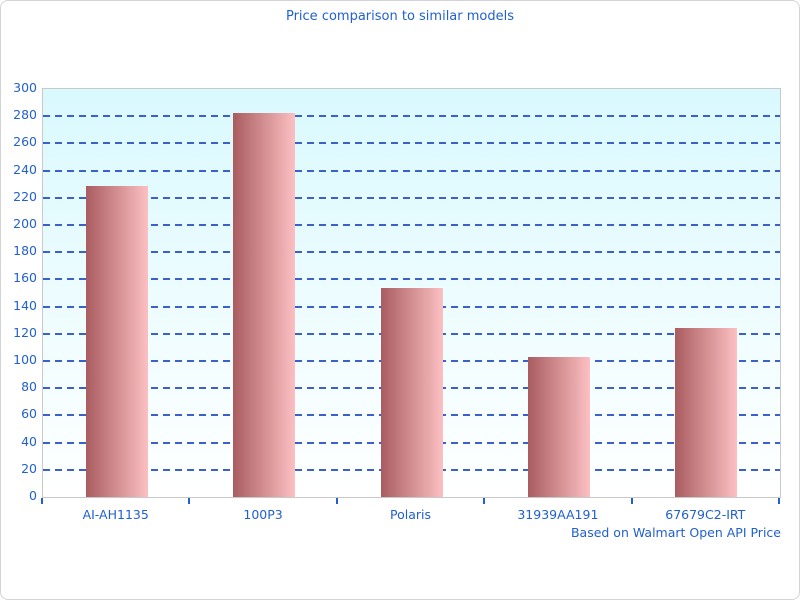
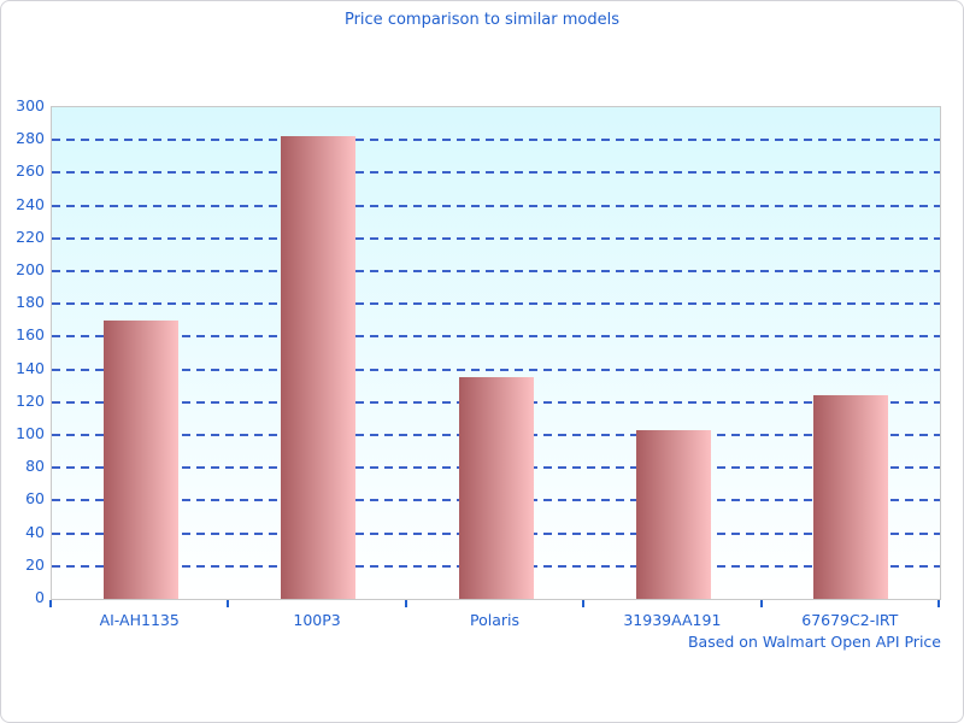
AI-AH1135: 229 -> 170
Polaris: 154 -> 135
